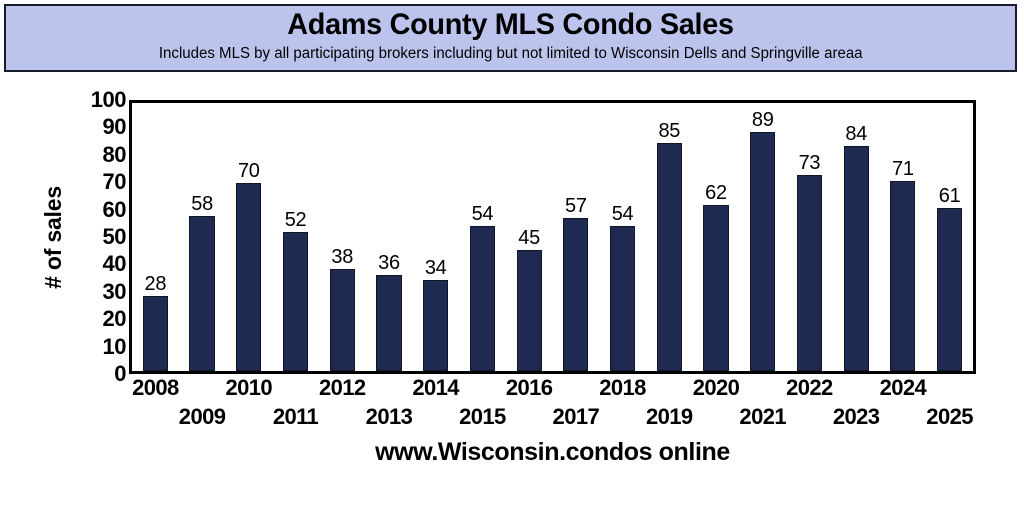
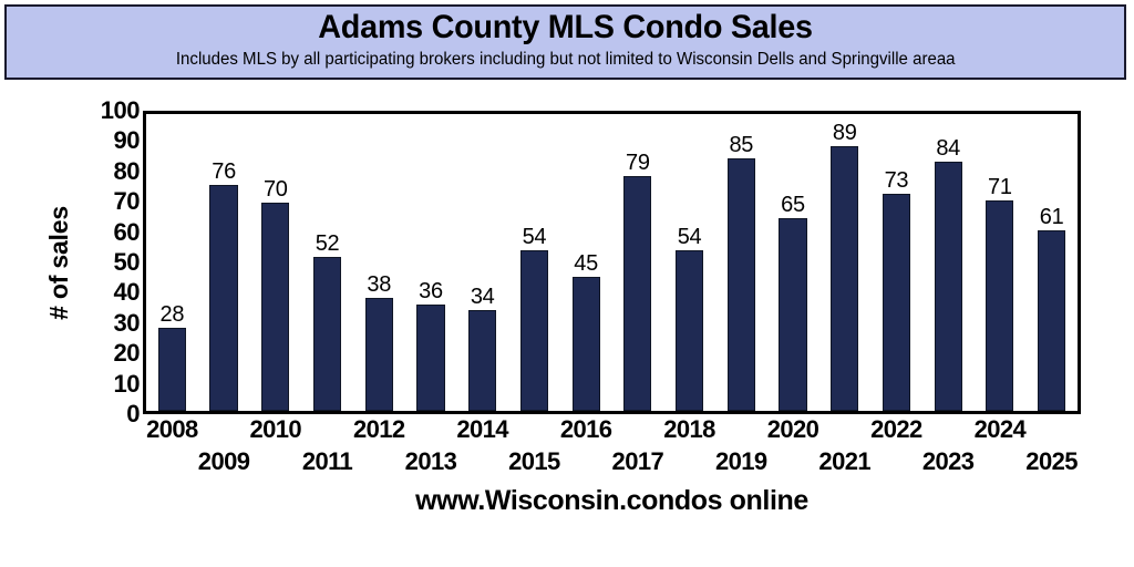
2009: 58 -> 76
2017: 57 -> 79
2020: 62 -> 65
